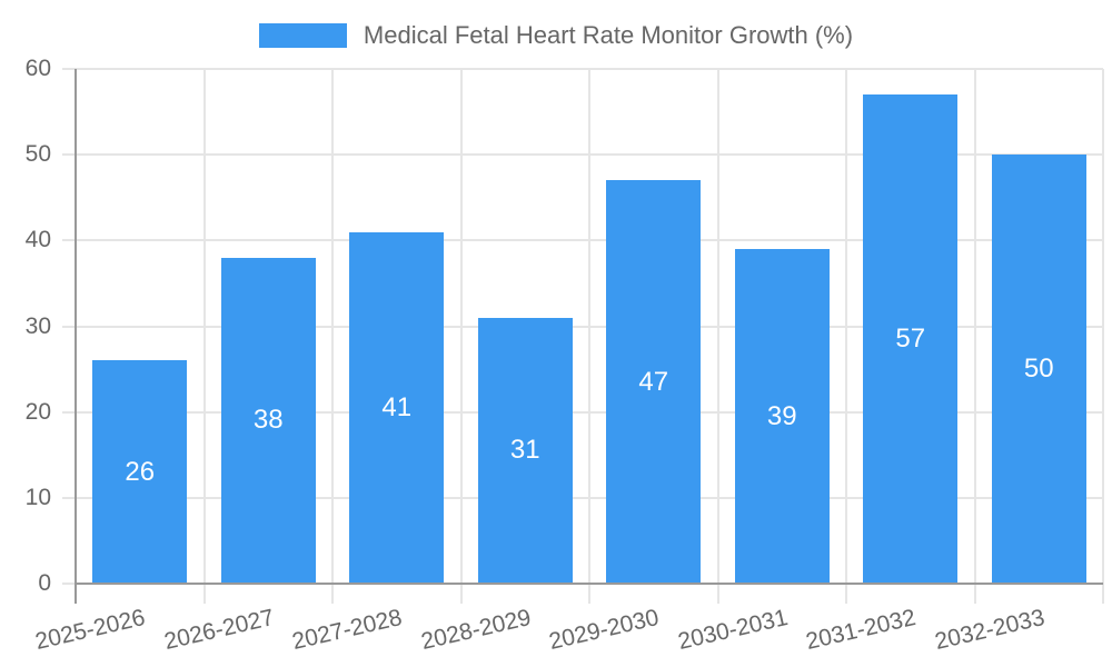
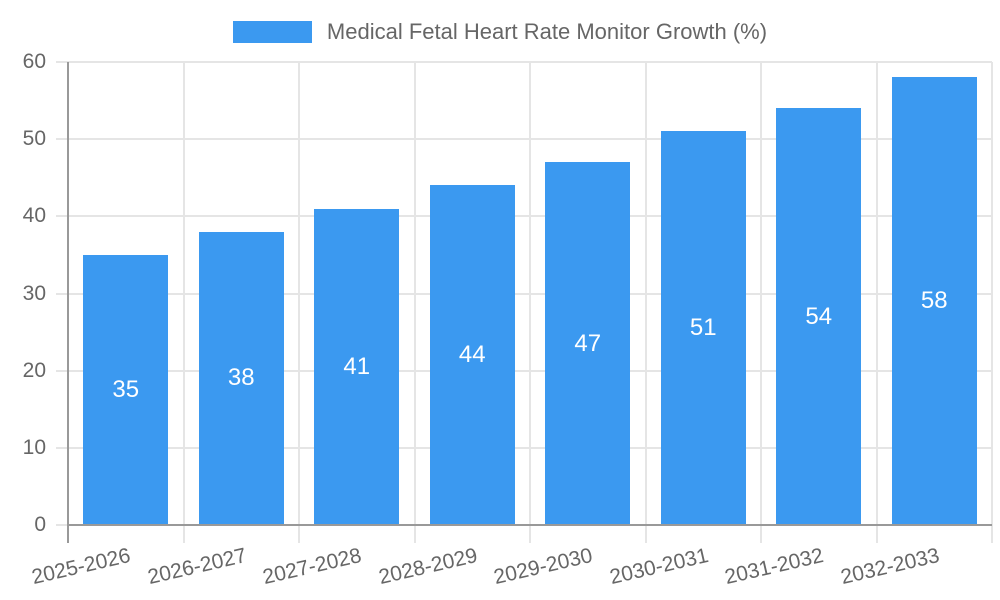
2025-2026: 26 -> 35
2028-2029: 31 -> 44
2030-2031: 39 -> 51
2031-2032: 57 -> 54
2032-2033: 50 -> 58
